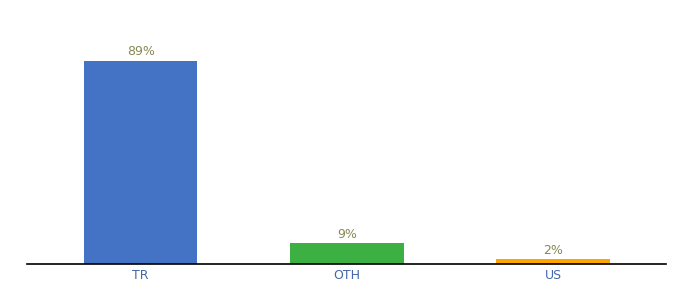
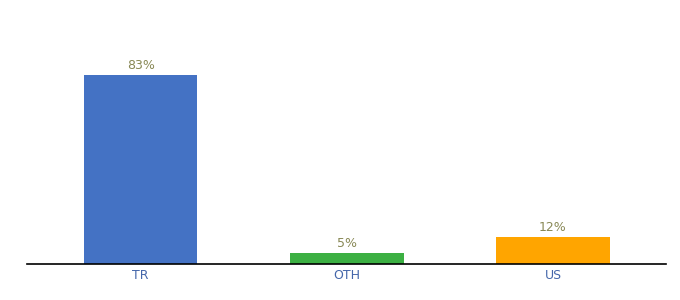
TR: 89% -> 83%
OTH: 9% -> 5%
US: 2% -> 12%
